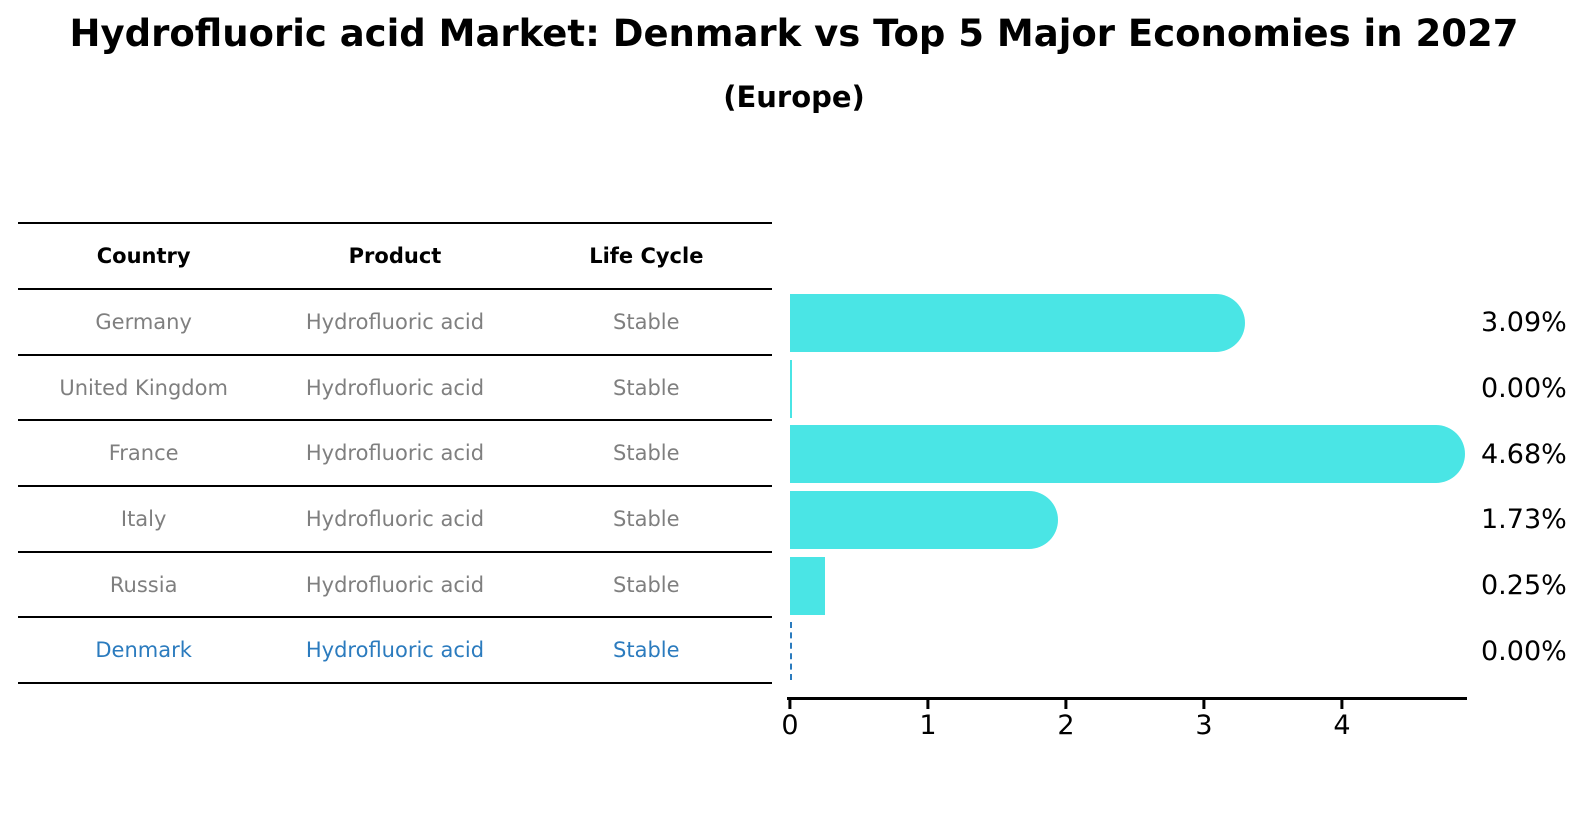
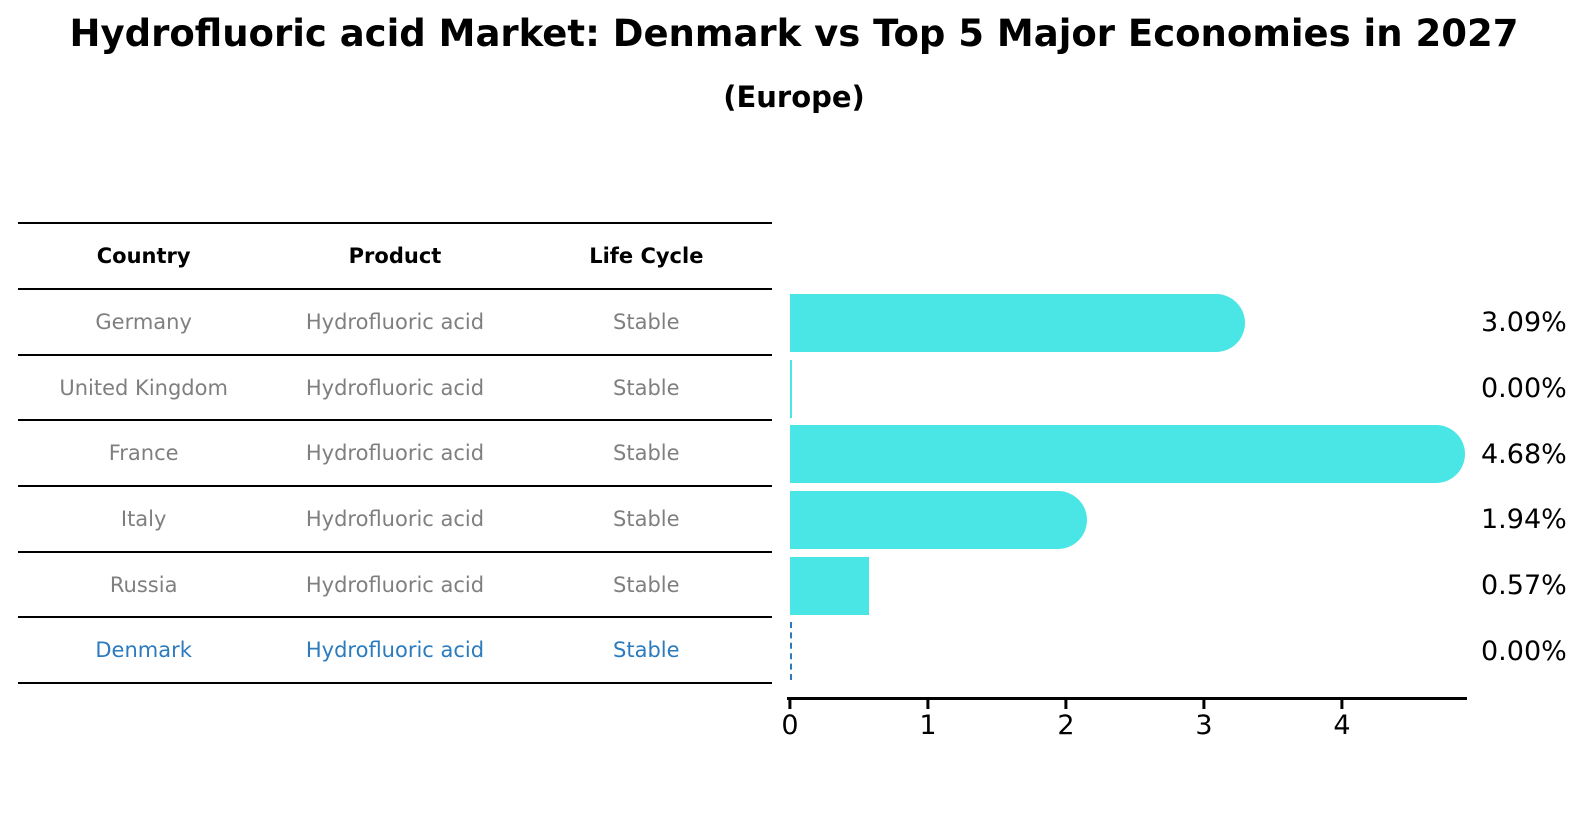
Italy: 1.73% -> 1.94%
Russia: 0.25% -> 0.57%
